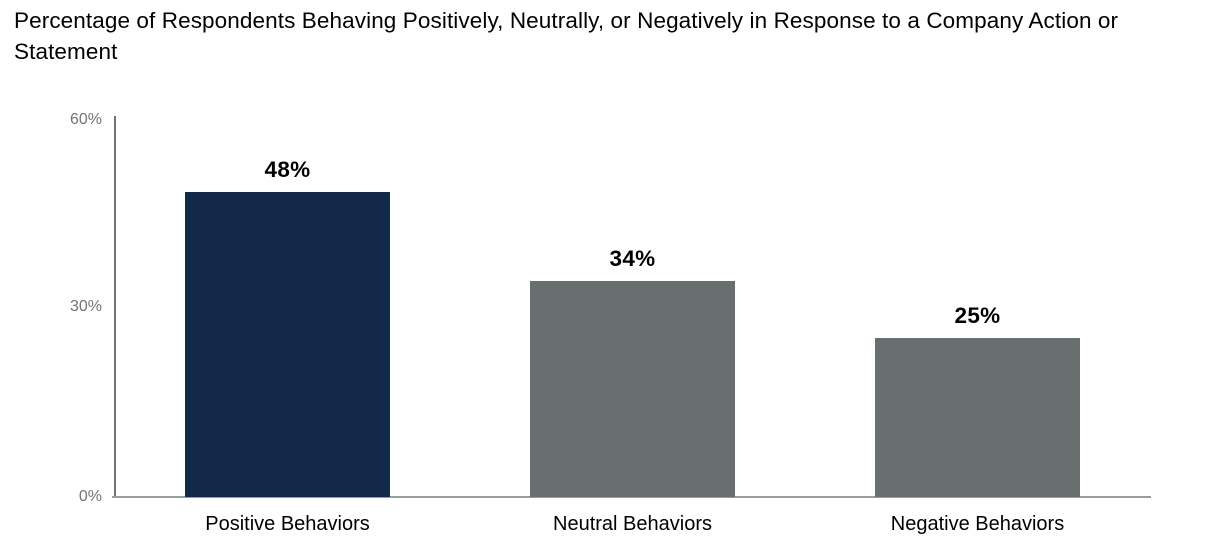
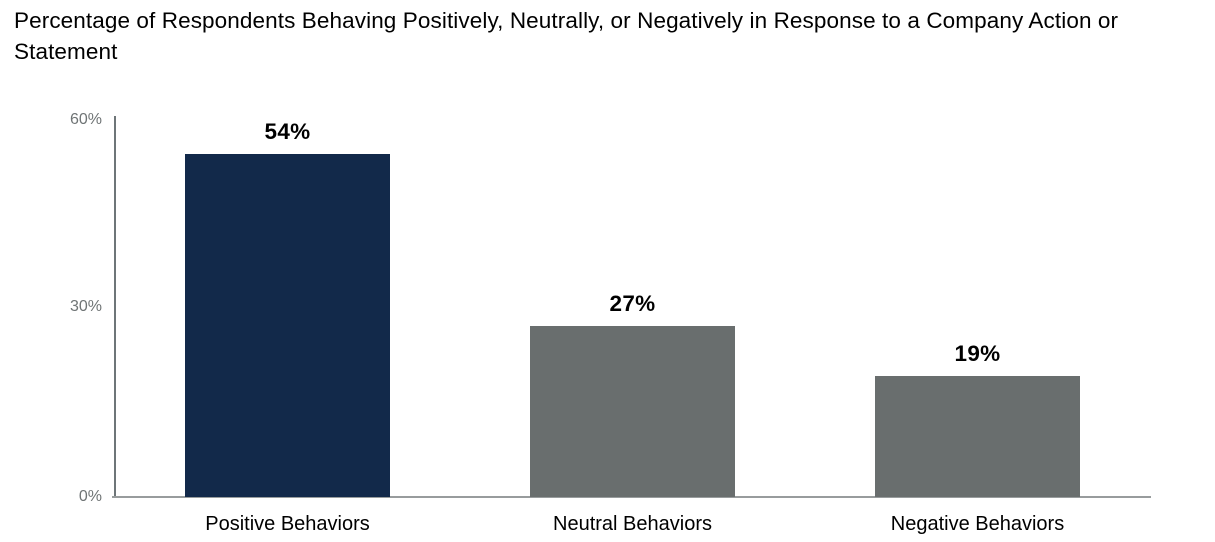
Positive Behaviors: 48% -> 54%
Neutral Behaviors: 34% -> 27%
Negative Behaviors: 25% -> 19%
